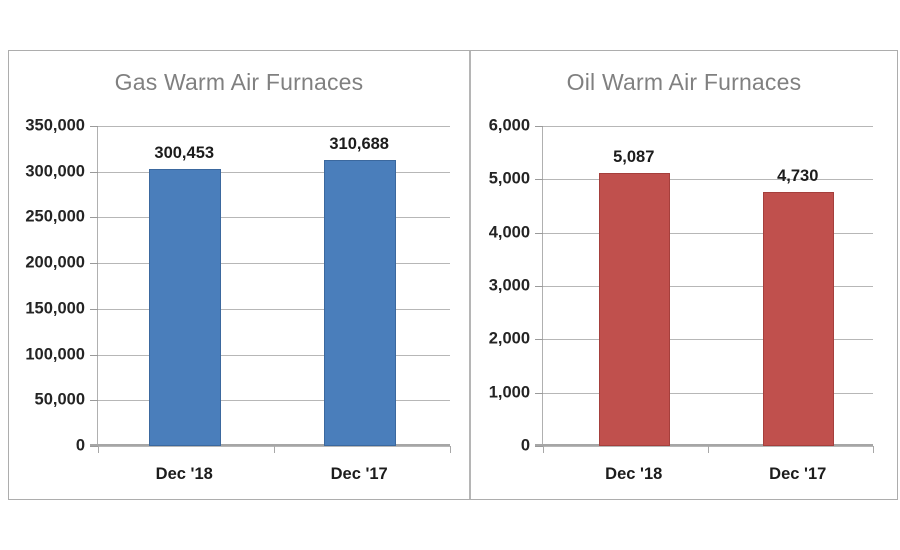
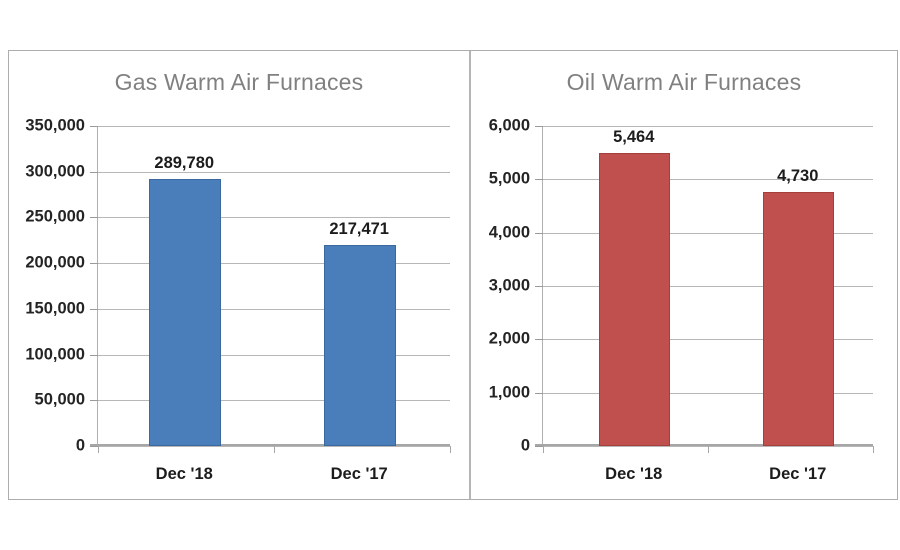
Gas Warm Air Furnaces/Dec '18: 300,453 -> 289,780
Gas Warm Air Furnaces/Dec '17: 310,688 -> 217,471
Oil Warm Air Furnaces/Dec '18: 5,087 -> 5,464
